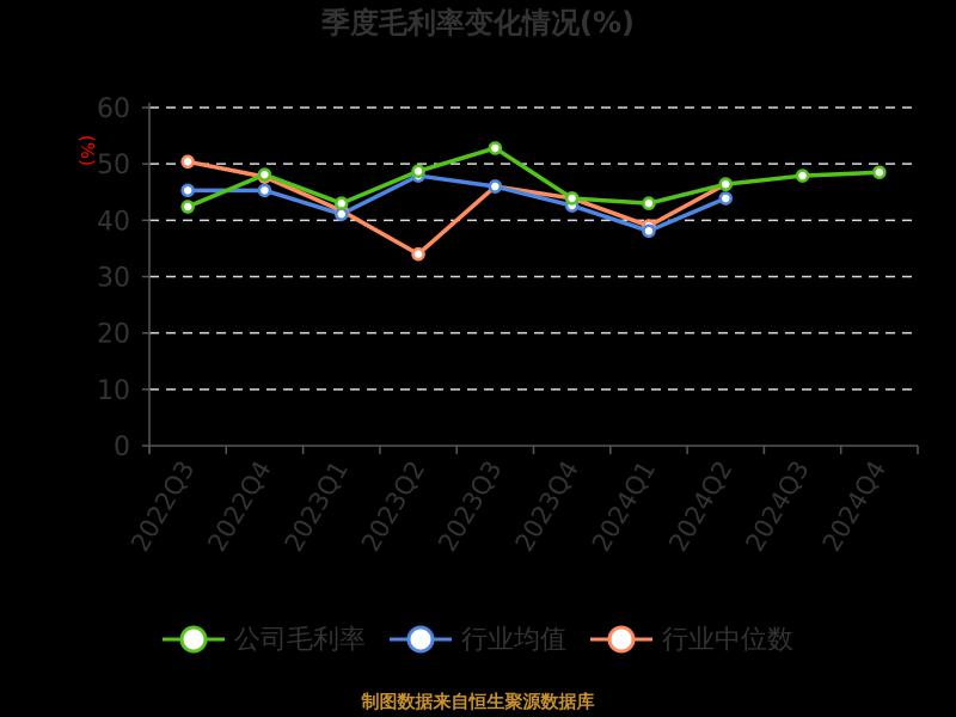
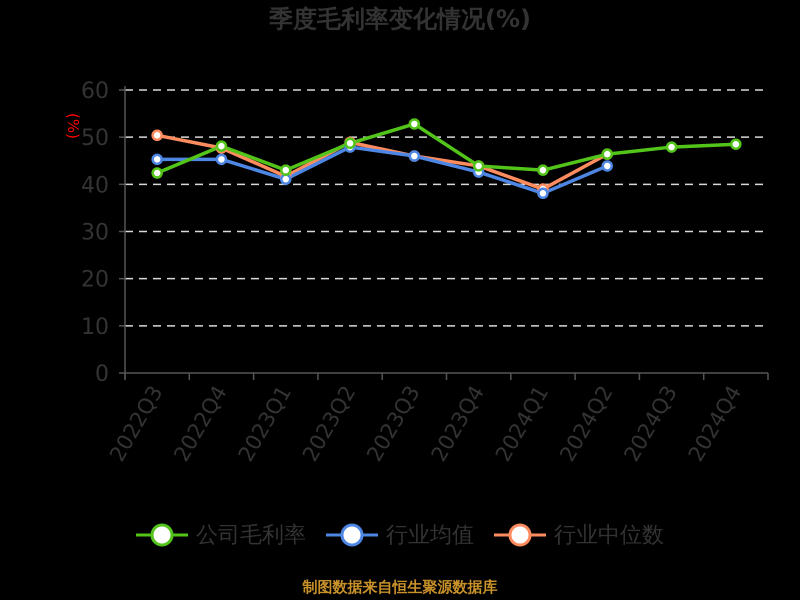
行业中位数/2023Q2: 34 -> 49
